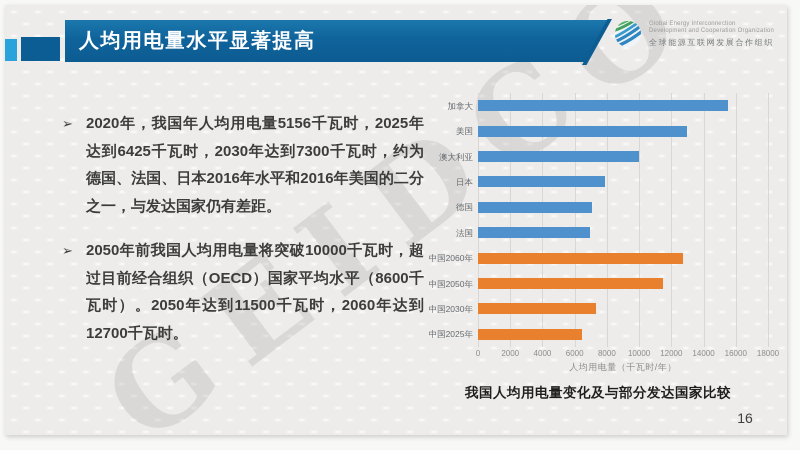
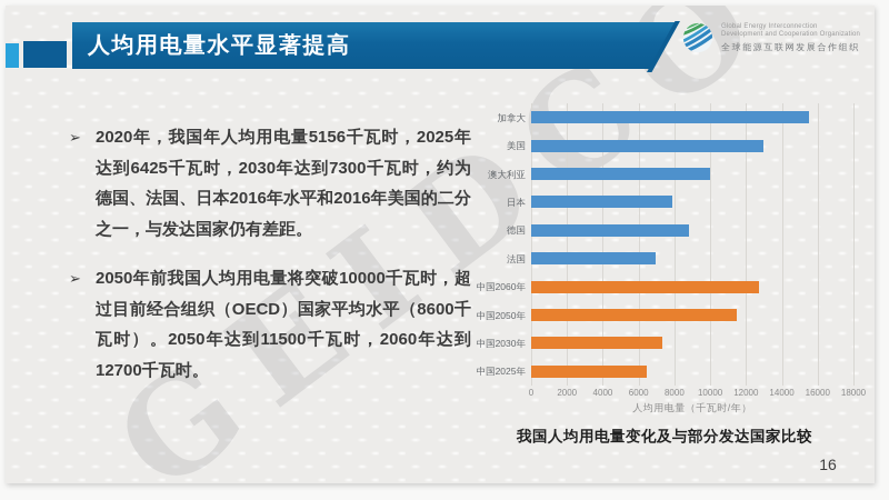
德国: 7000 -> 8800
